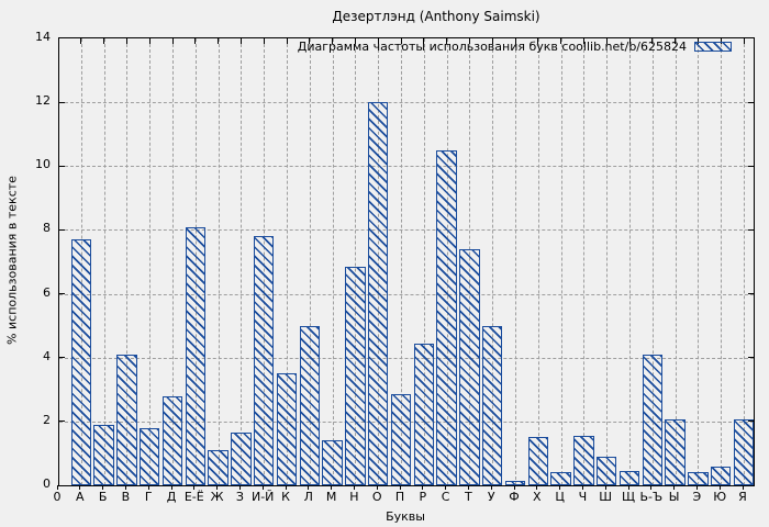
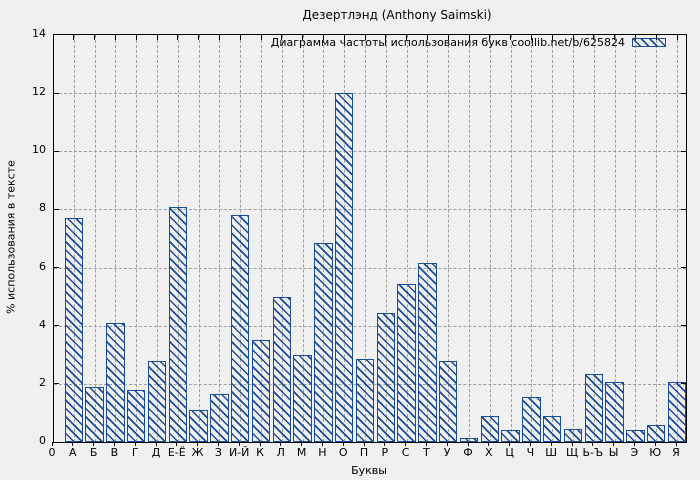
М: 1.4 -> 3.0
С: 10.5 -> 5.5
Т: 7.4 -> 6.2
У: 5.0 -> 2.8
Х: 1.5 -> 0.9
Ь-Ъ: 4.1 -> 2.4
